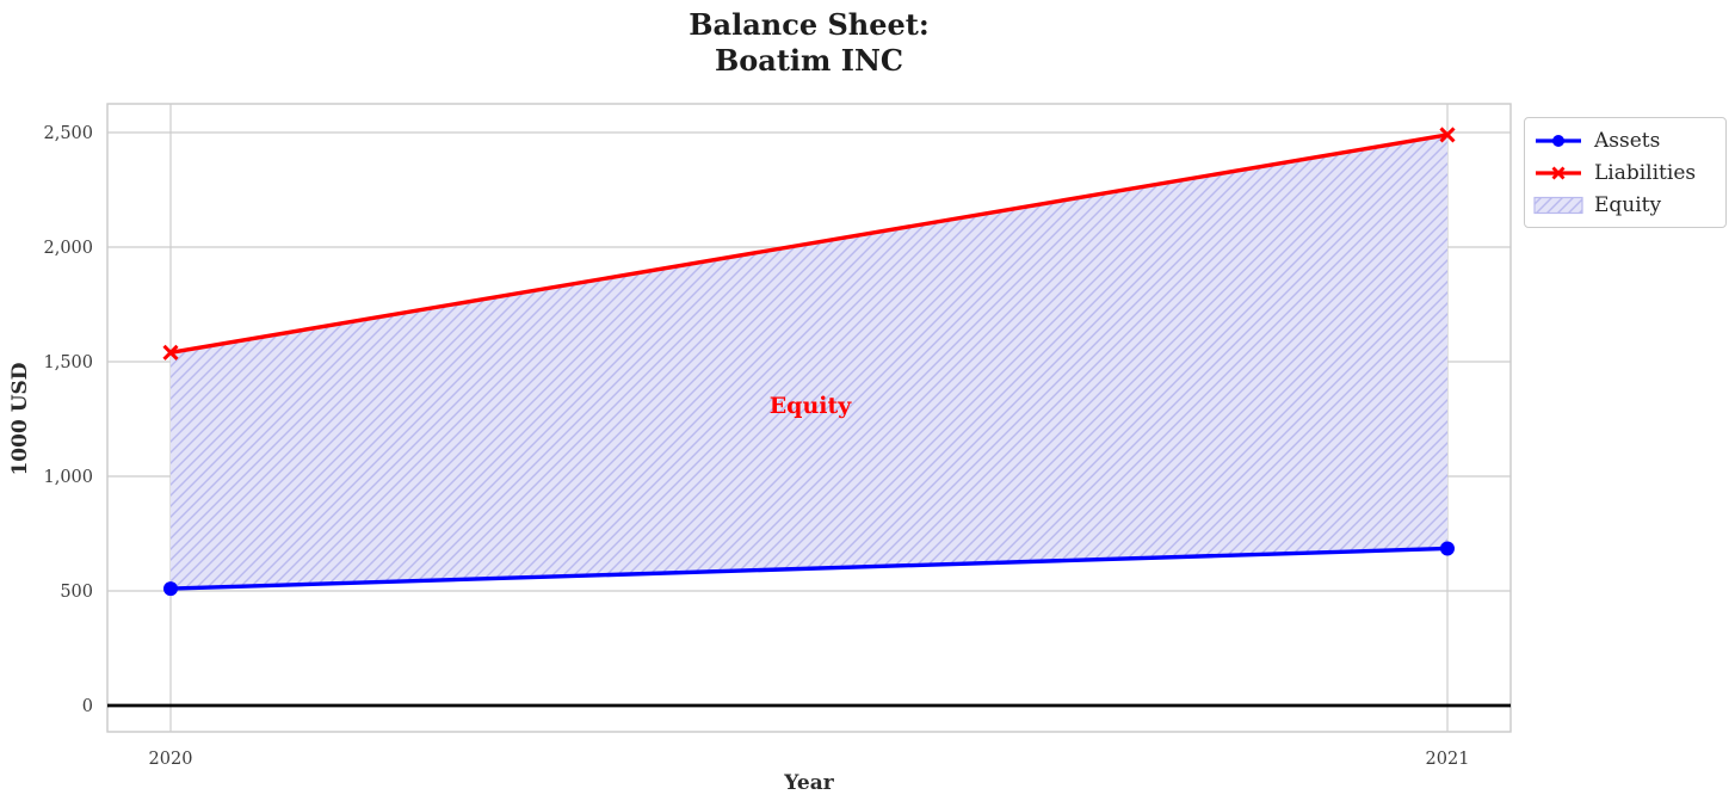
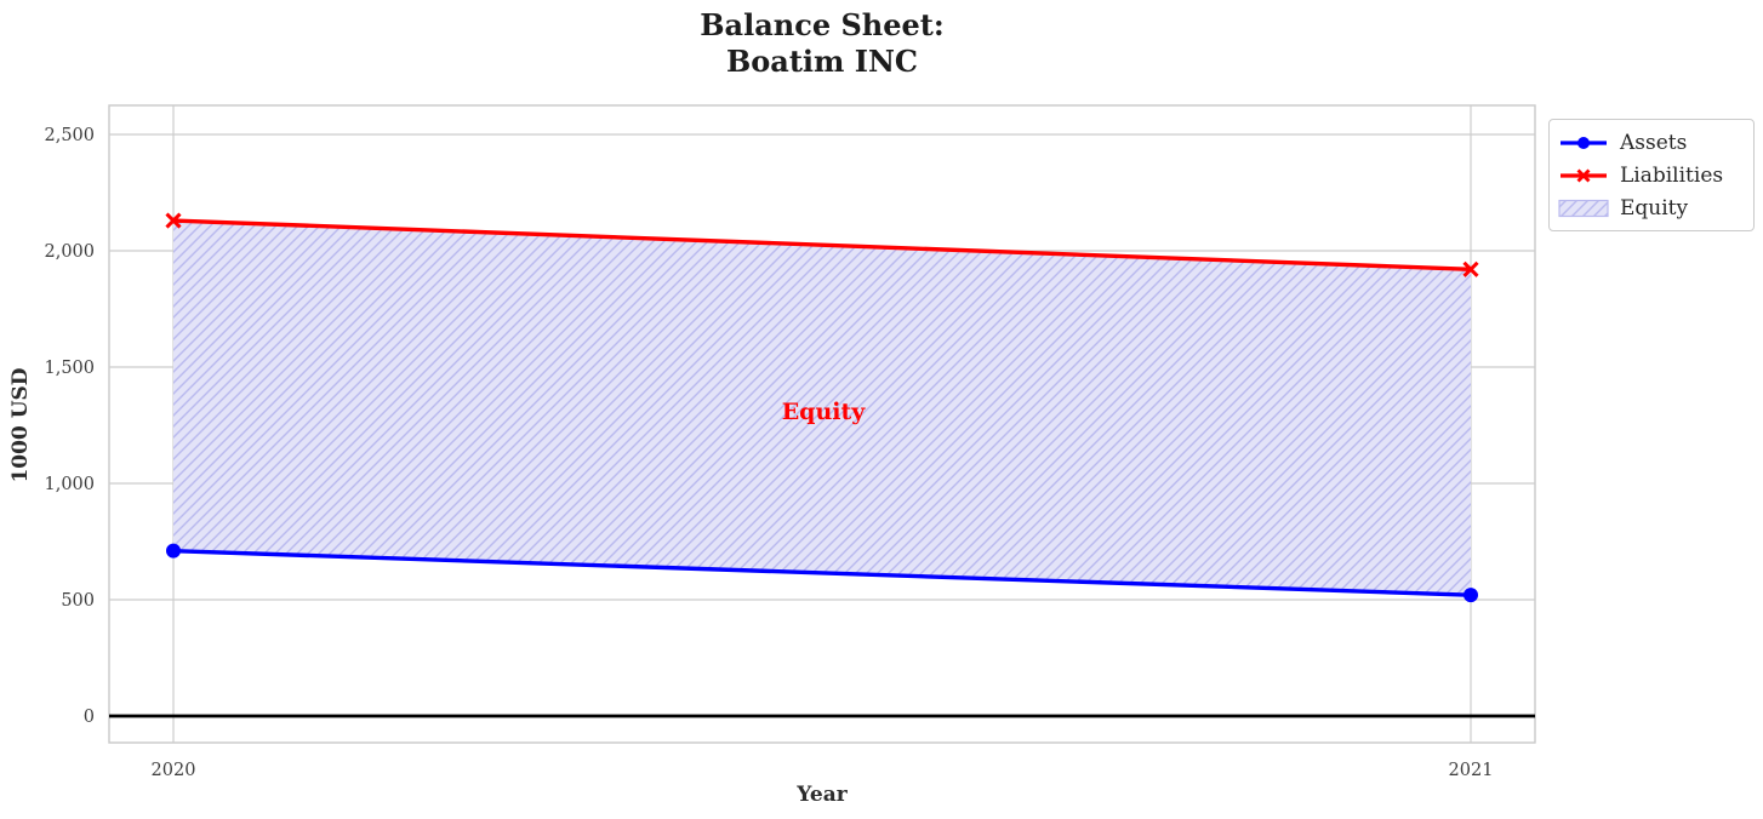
Assets/2020: 510 -> 710
Liabilities/2020: 1540 -> 2130
Assets/2021: 680 -> 520
Liabilities/2021: 2490 -> 1920
